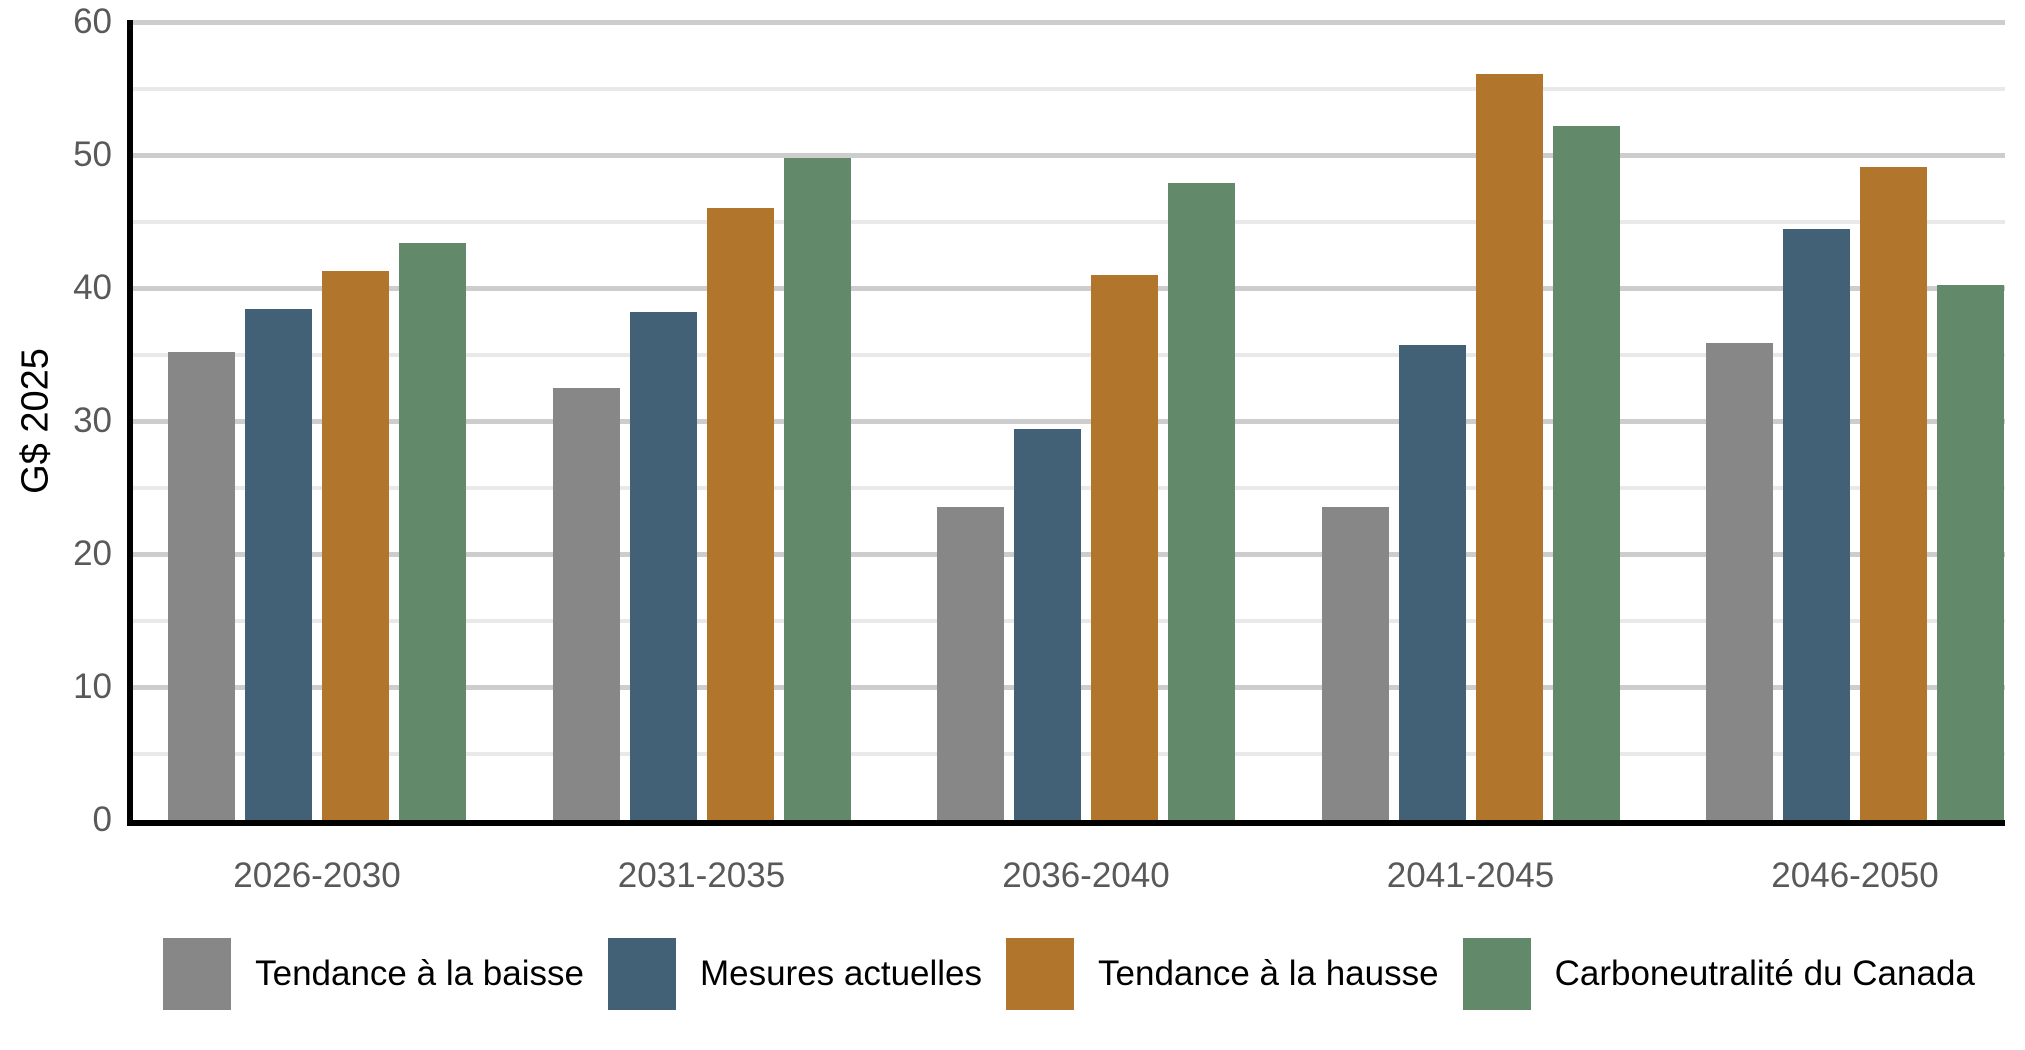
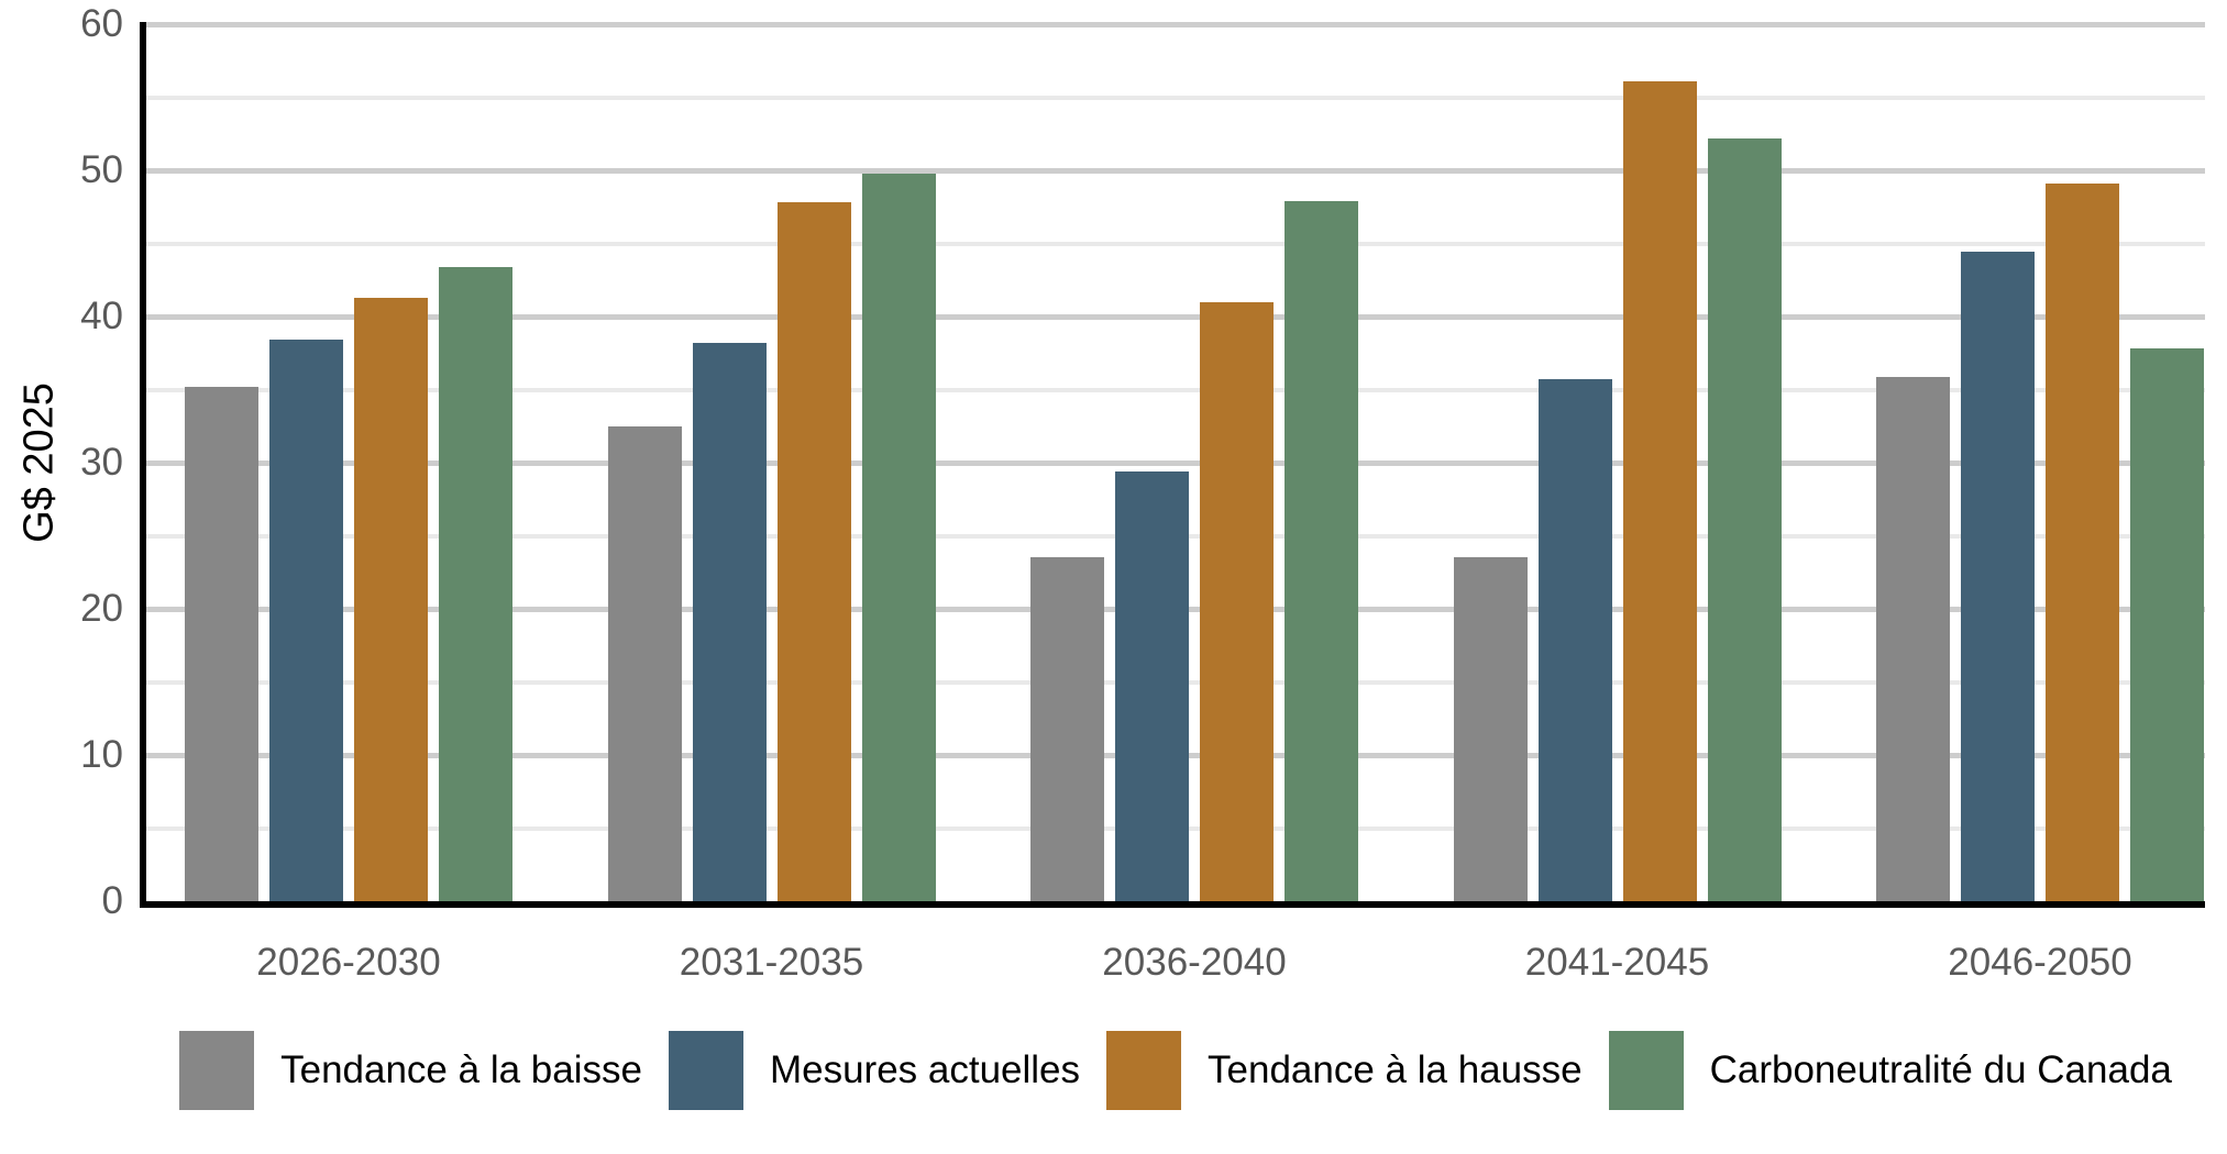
Tendance à la hausse/2031-2035: 46.0 -> 47.8
Carboneutralité du Canada/2046-2050: 40.2 -> 37.8
